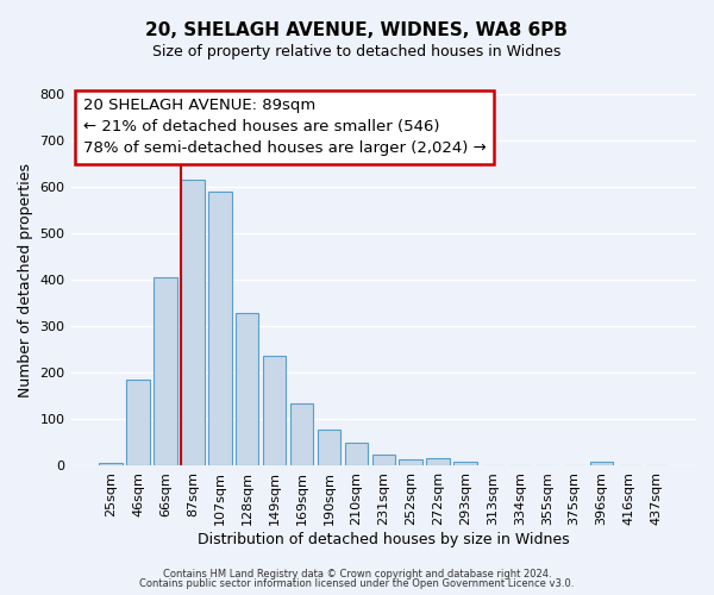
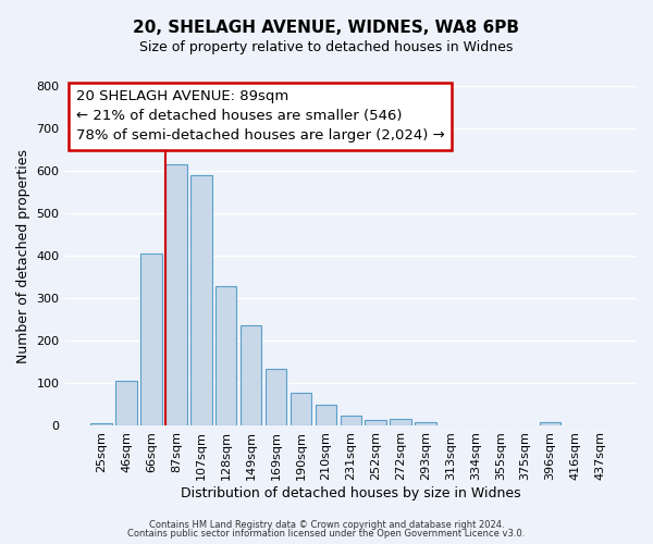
46sqm: 185 -> 105
